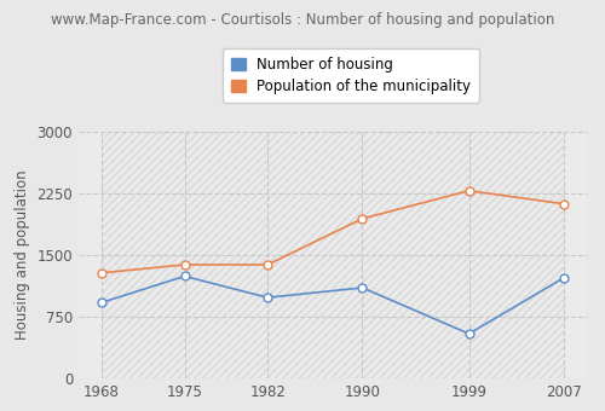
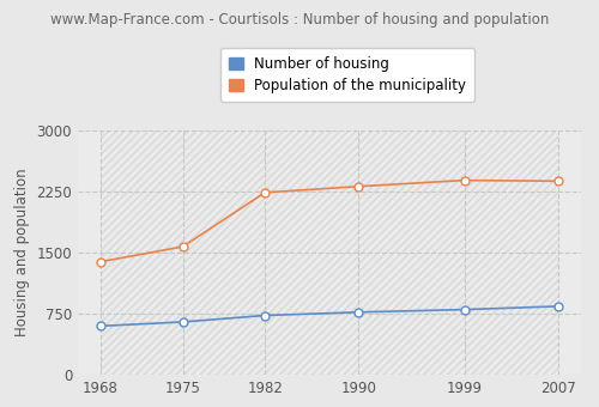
Number of housing/1968: 920 -> 600
Population of the municipality/1968: 1280 -> 1380
Number of housing/1975: 1240 -> 640
Population of the municipality/1975: 1380 -> 1570
Number of housing/1982: 980 -> 720
Population of the municipality/1982: 1380 -> 2240
Number of housing/1990: 1100 -> 760
Population of the municipality/1990: 1940 -> 2310
Number of housing/1999: 540 -> 800
Population of the municipality/1999: 2280 -> 2380
Number of housing/2007: 1220 -> 840
Population of the municipality/2007: 2120 -> 2380
